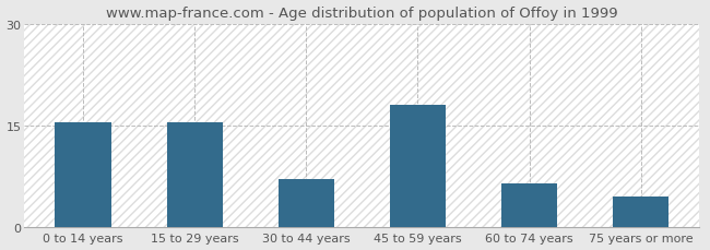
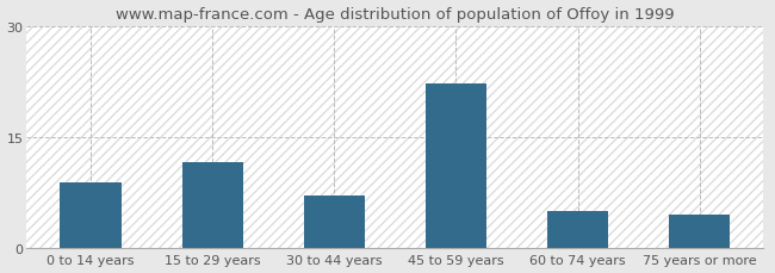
0 to 14 years: 15.5 -> 8.8
15 to 29 years: 15.5 -> 11.6
45 to 59 years: 18.0 -> 22.2
60 to 74 years: 6.5 -> 5.0
